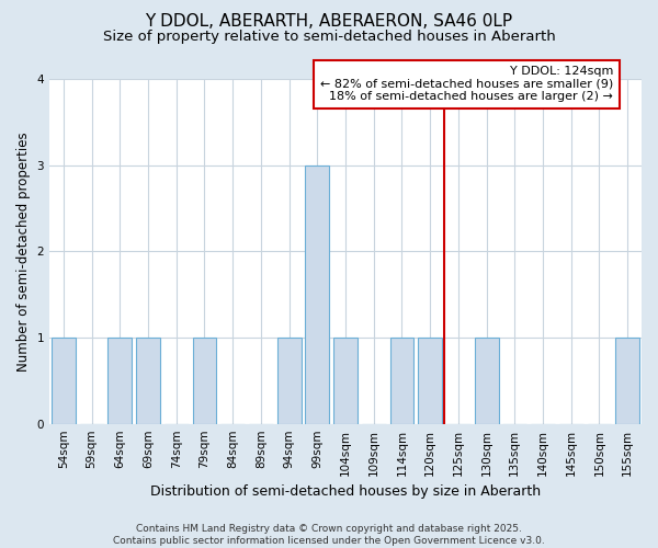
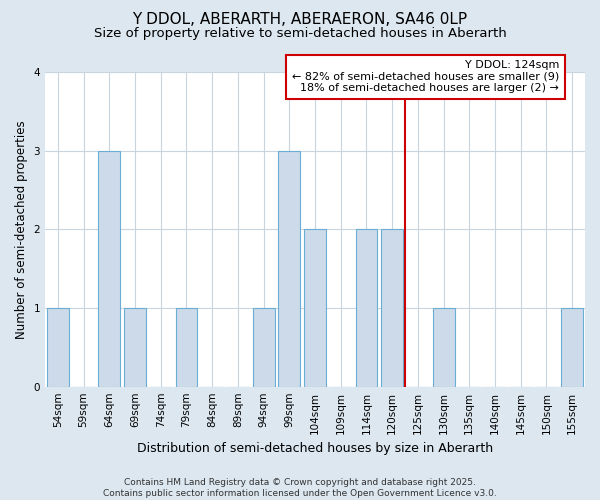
64sqm: 1 -> 3
104sqm: 1 -> 2
114sqm: 1 -> 2
120sqm: 1 -> 2
